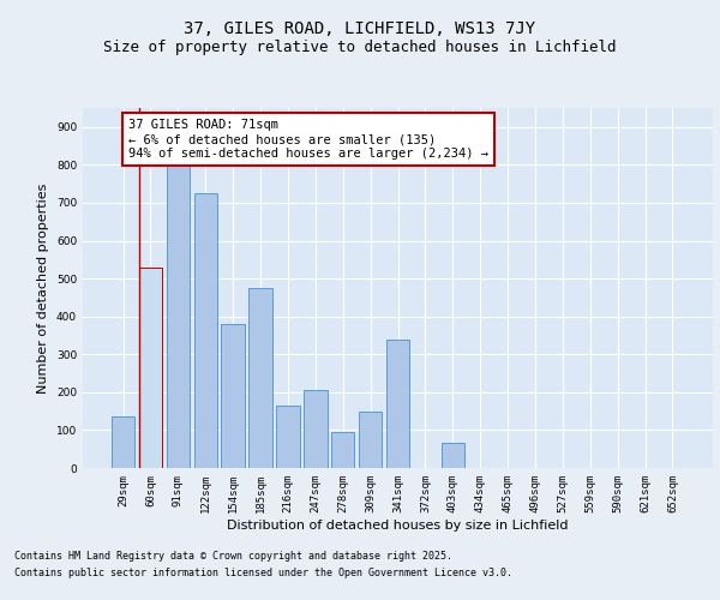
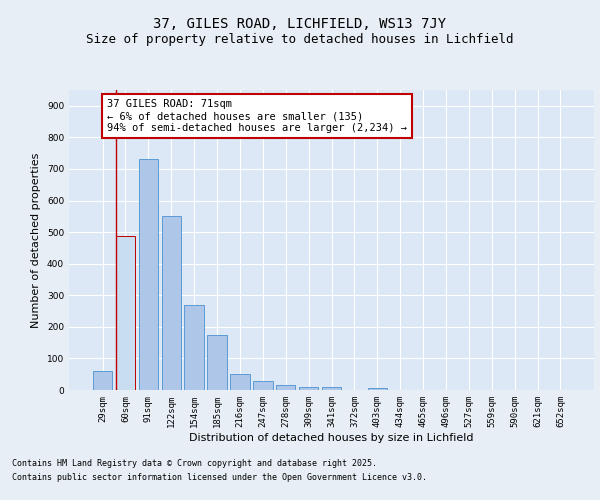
29sqm: 135 -> 60
60sqm: 530 -> 487
91sqm: 800 -> 730
122sqm: 725 -> 550
154sqm: 380 -> 270
185sqm: 475 -> 175
216sqm: 165 -> 50
247sqm: 205 -> 30
278sqm: 95 -> 15
309sqm: 150 -> 10
341sqm: 340 -> 10
403sqm: 65 -> 5
